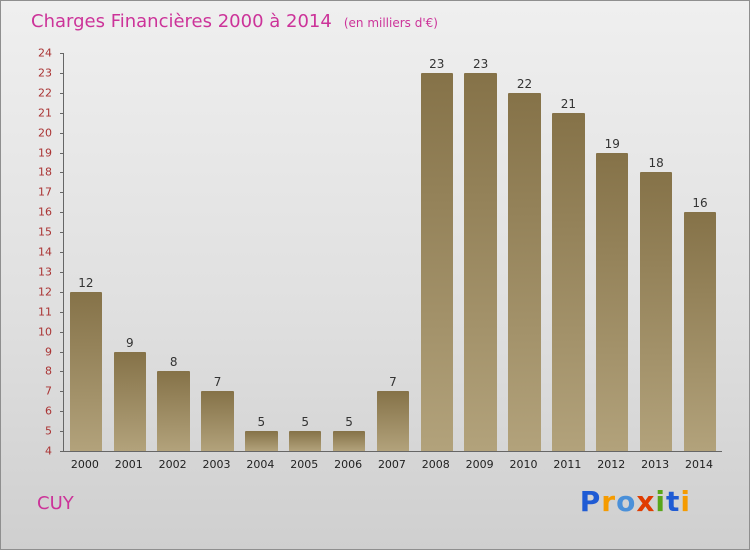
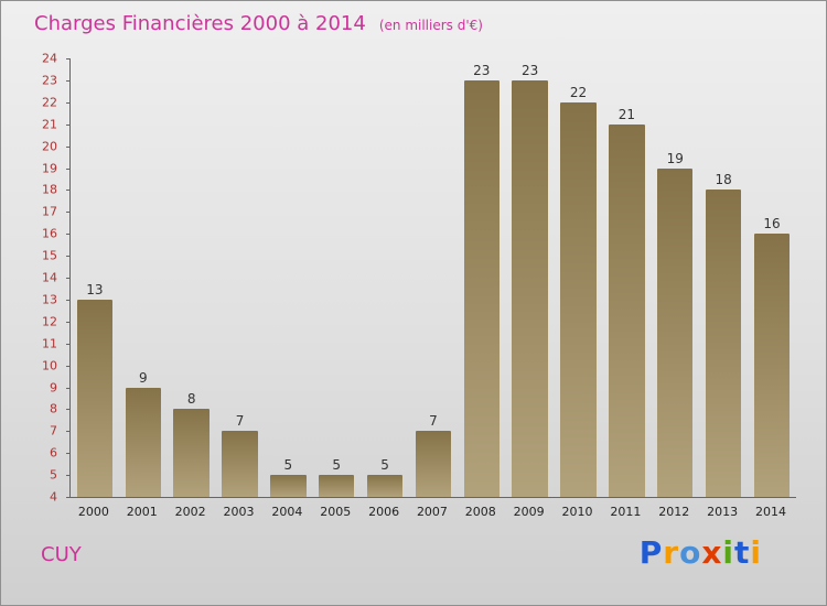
2000: 12 -> 13
